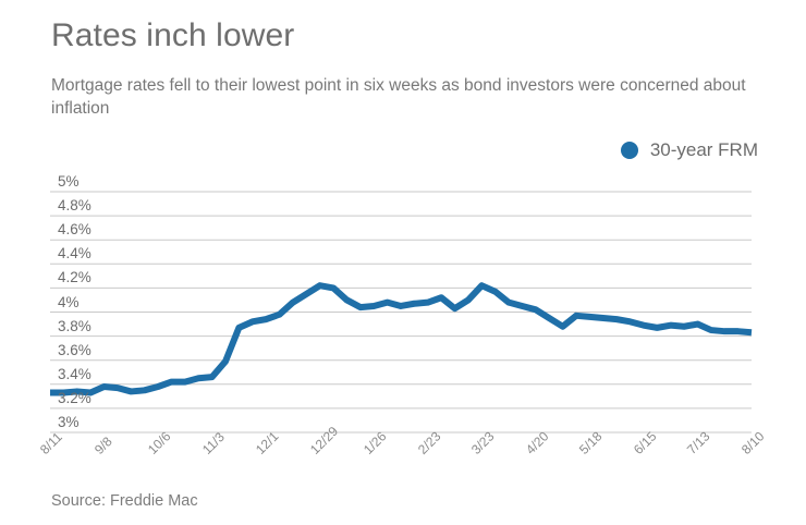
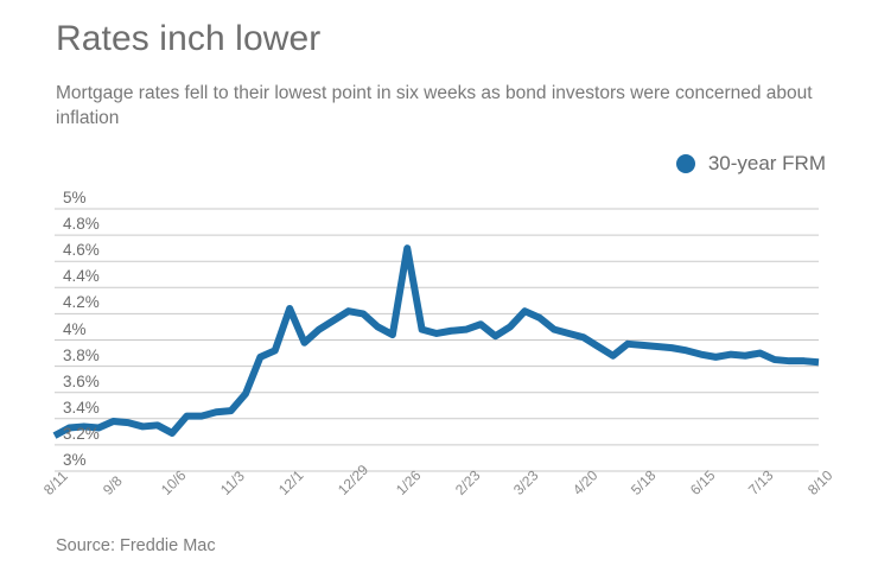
8/11: 3.33% -> 3.27%
10/6: 3.38% -> 3.29%
12/1: 3.94% -> 4.24%
1/26: 4.05% -> 4.70%
